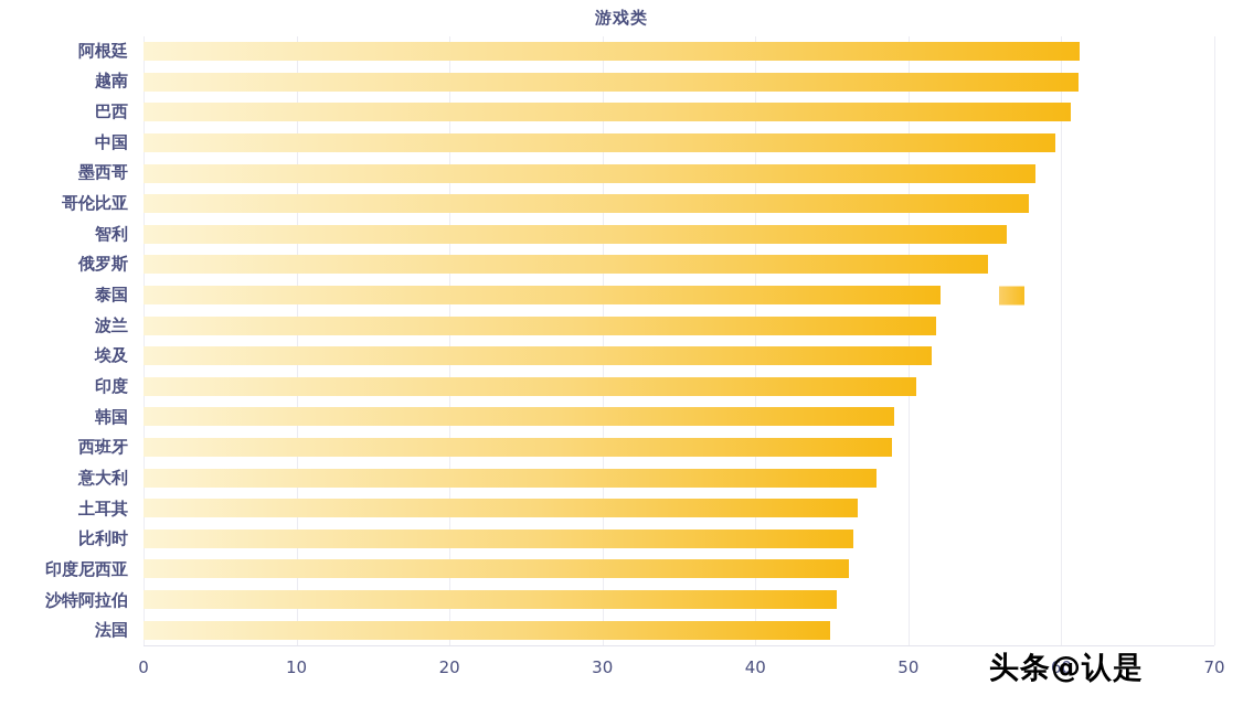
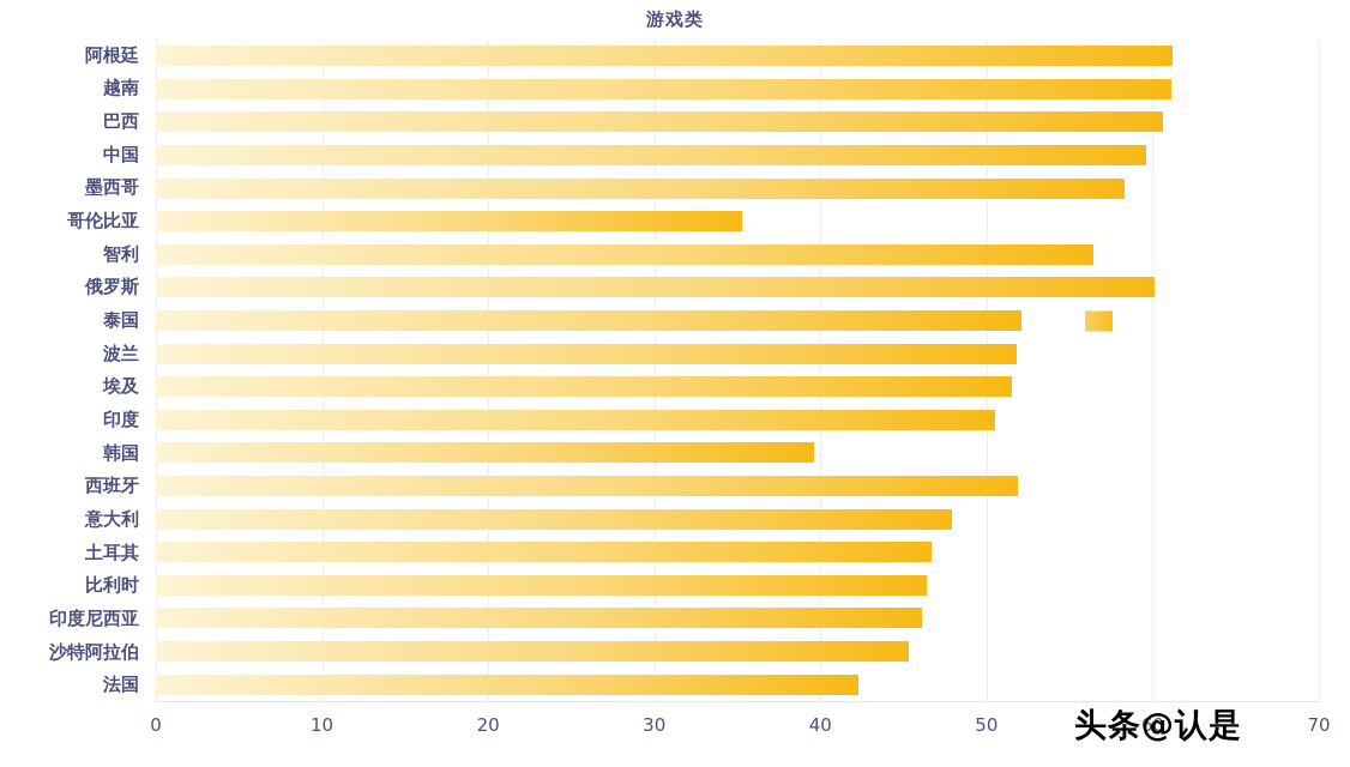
哥伦比亚: 57.9 -> 35.3
俄罗斯: 55.2 -> 60.1
韩国: 49.1 -> 39.6
西班牙: 48.9 -> 51.9
法国: 44.9 -> 42.3
